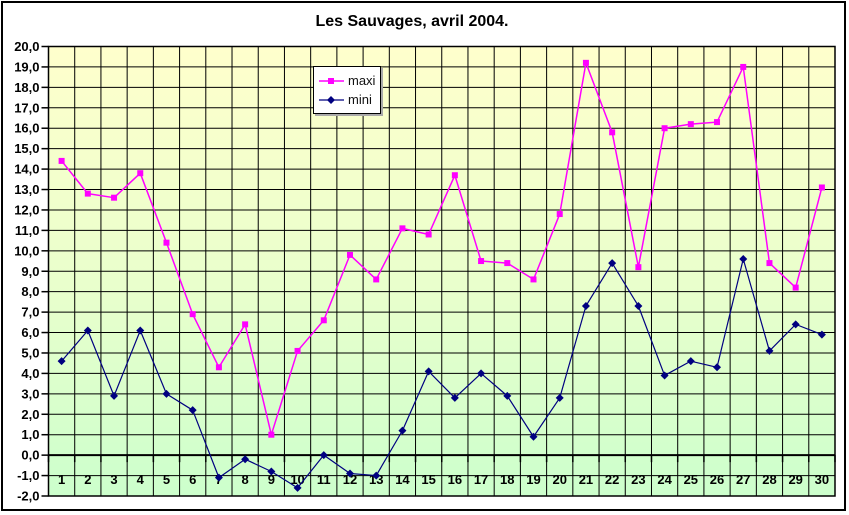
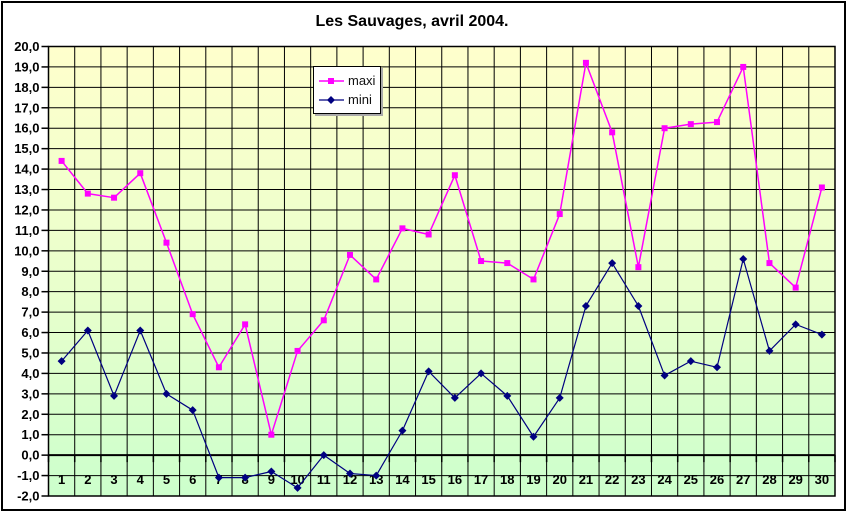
mini/8: -0,2 -> -1,1
